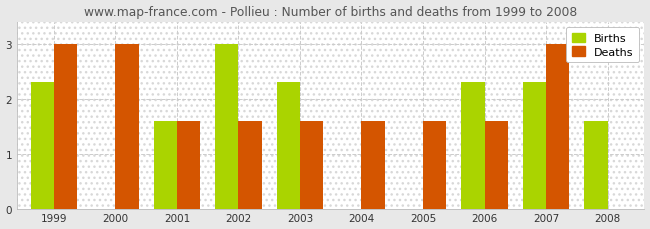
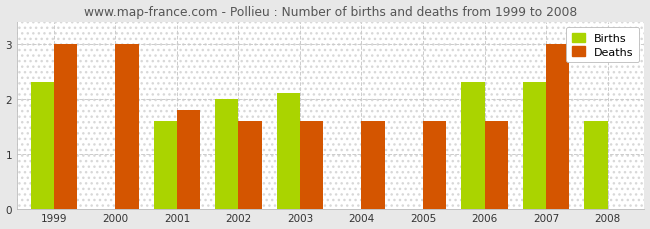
Deaths/2001: 1.6 -> 1.8
Births/2002: 3.0 -> 2.0
Births/2003: 2.3 -> 2.1
